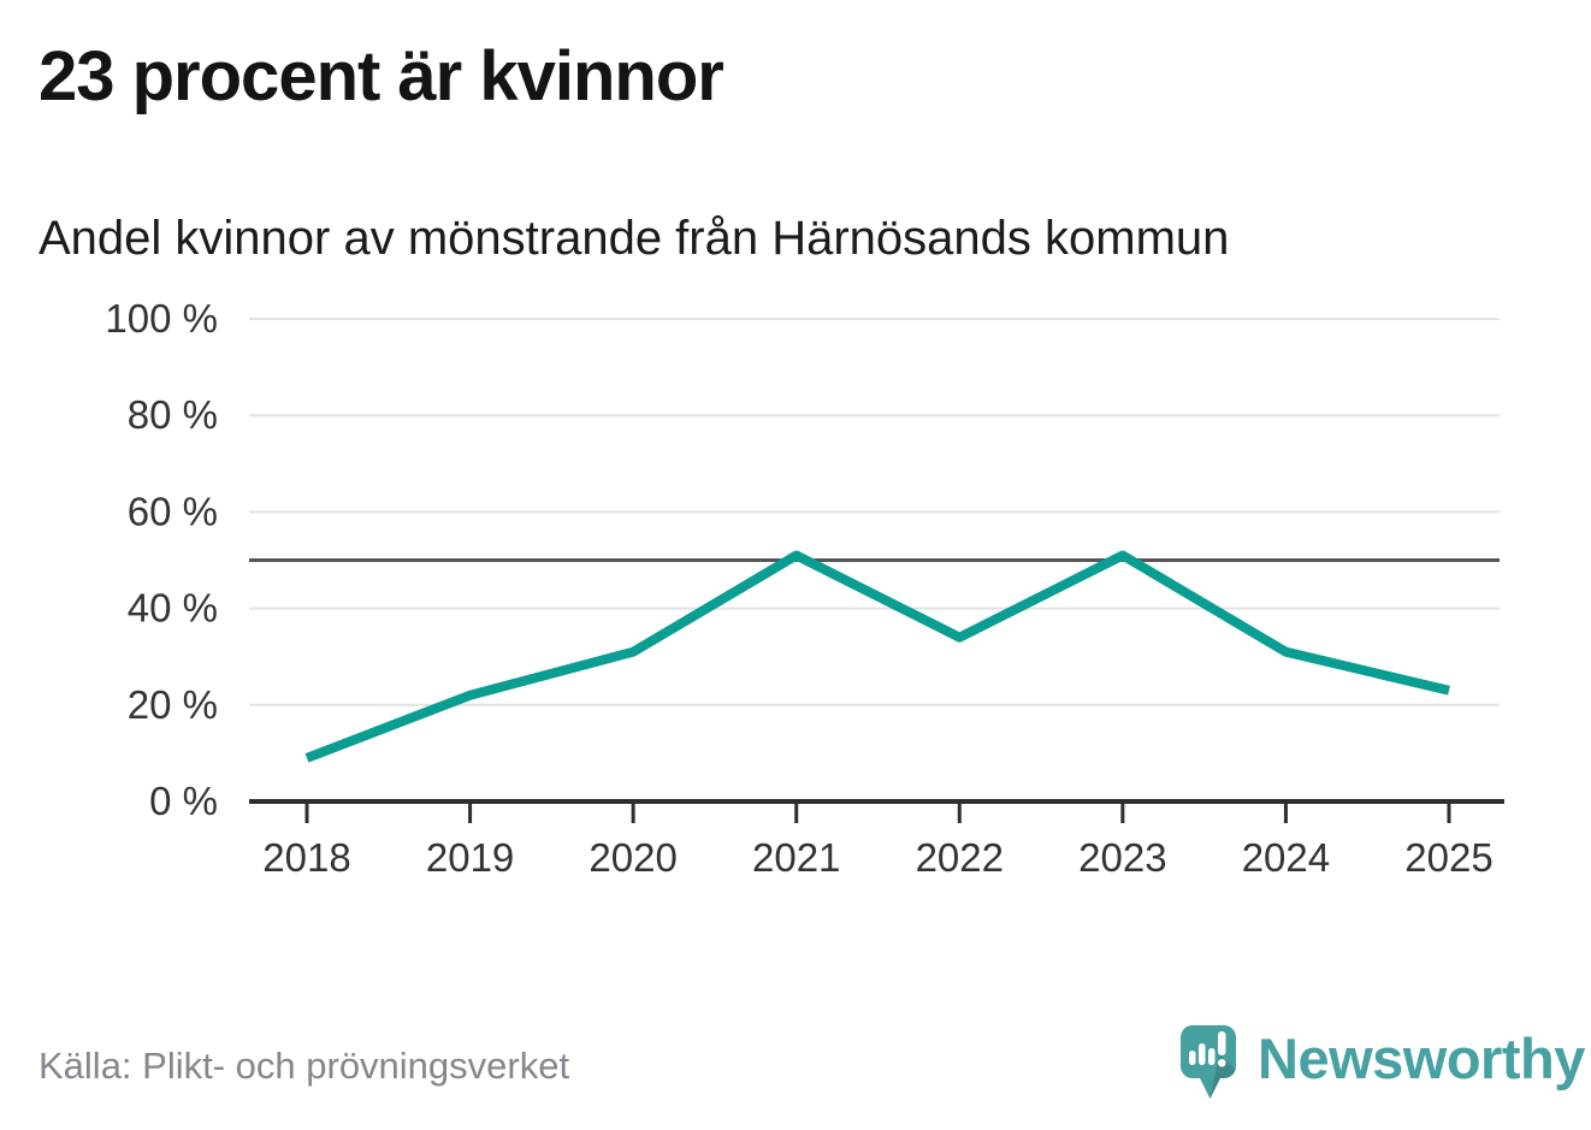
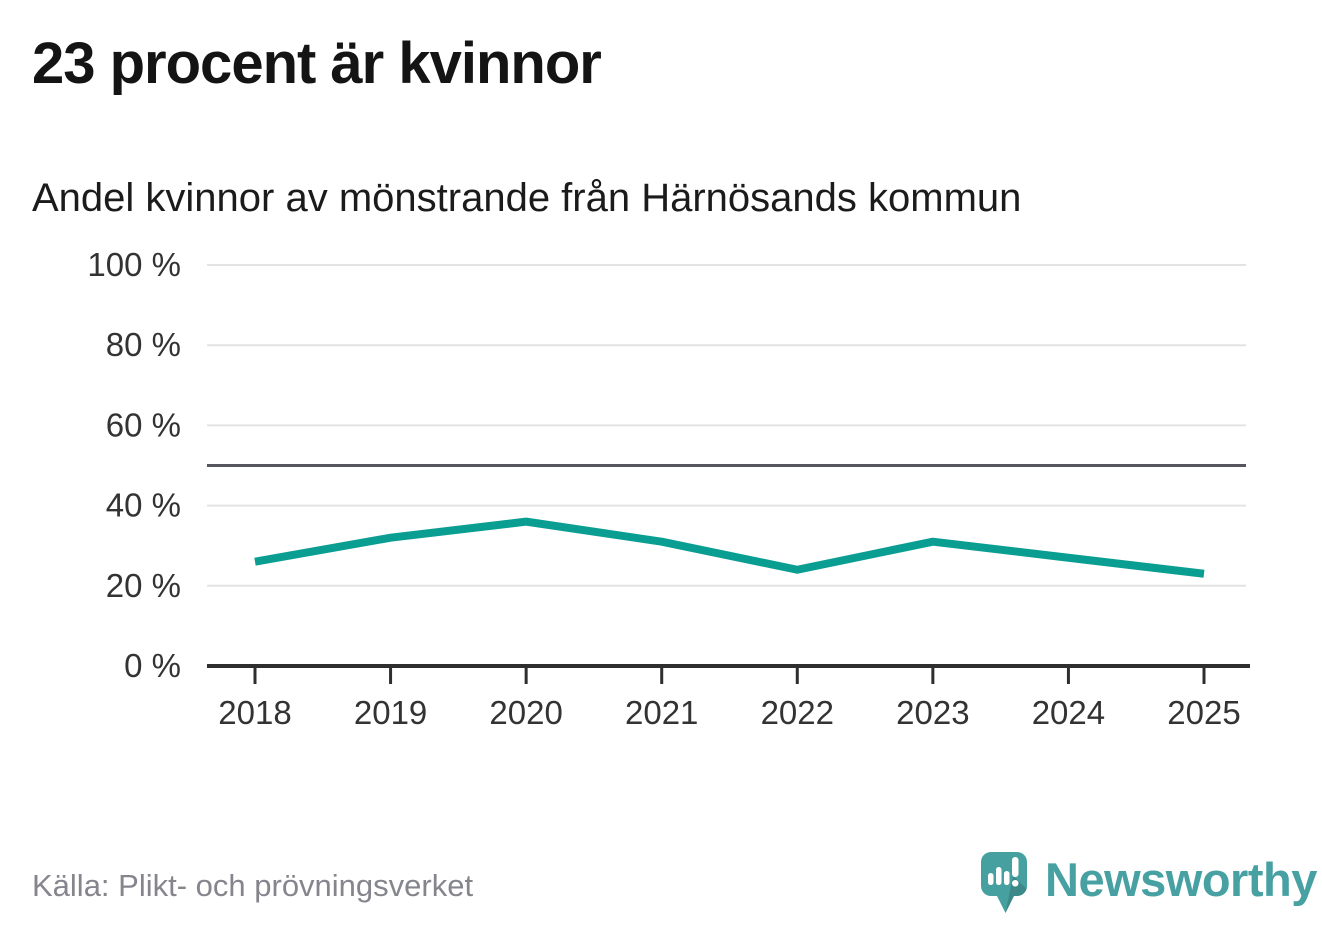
2018: 9% -> 26%
2019: 22% -> 32%
2020: 31% -> 36%
2021: 51% -> 31%
2022: 34% -> 24%
2023: 51% -> 31%
2024: 31% -> 27%
